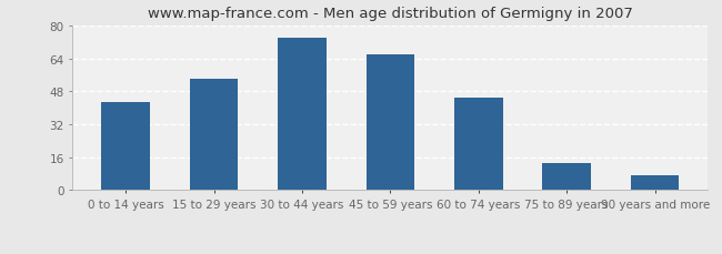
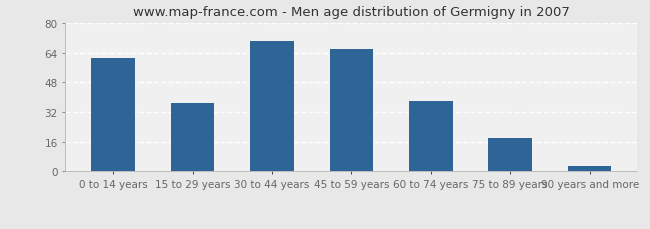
0 to 14 years: 43 -> 61
15 to 29 years: 54 -> 37
30 to 44 years: 74 -> 70
60 to 74 years: 45 -> 38
75 to 89 years: 13 -> 18
90 years and more: 7 -> 3
